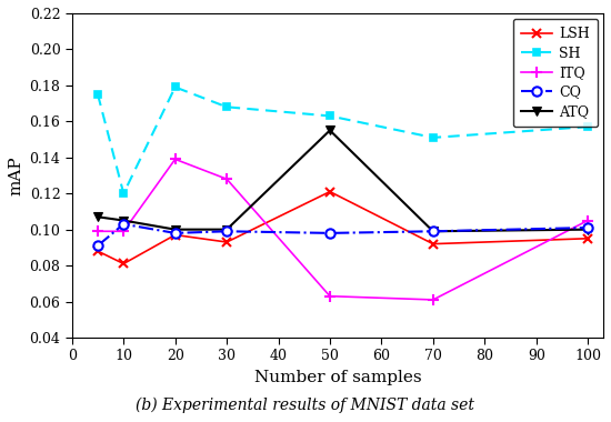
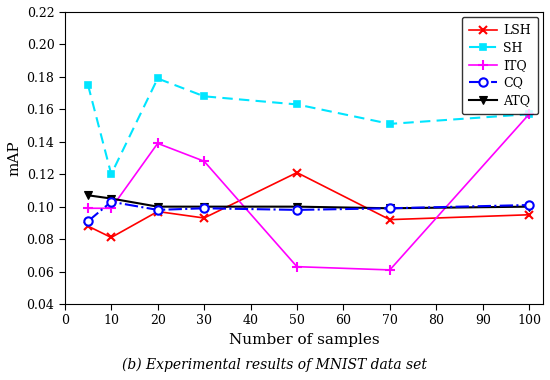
ATQ/50: 0.155 -> 0.100
ITQ/100: 0.105 -> 0.157
